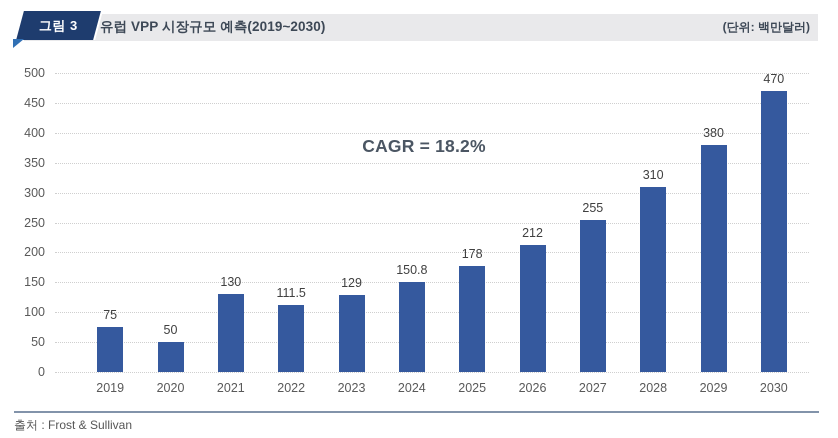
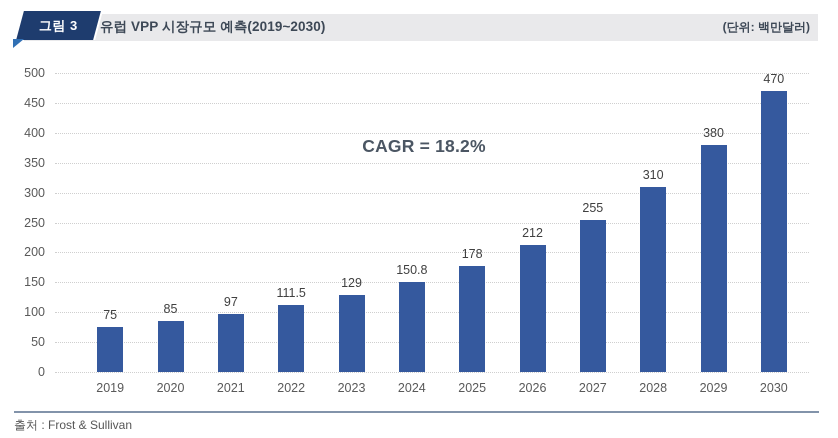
2020: 50 -> 85
2021: 130 -> 97
